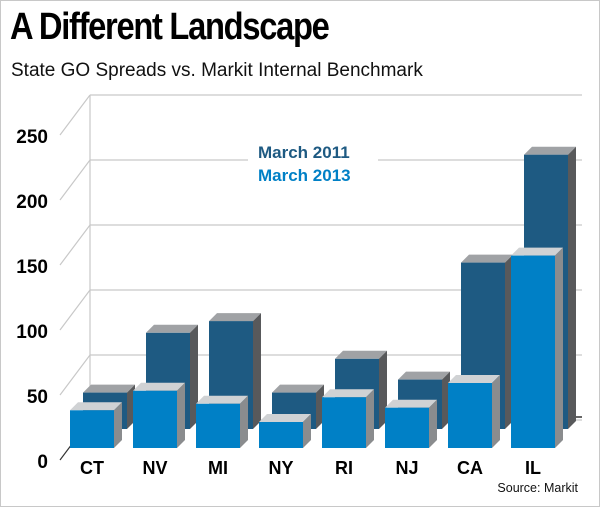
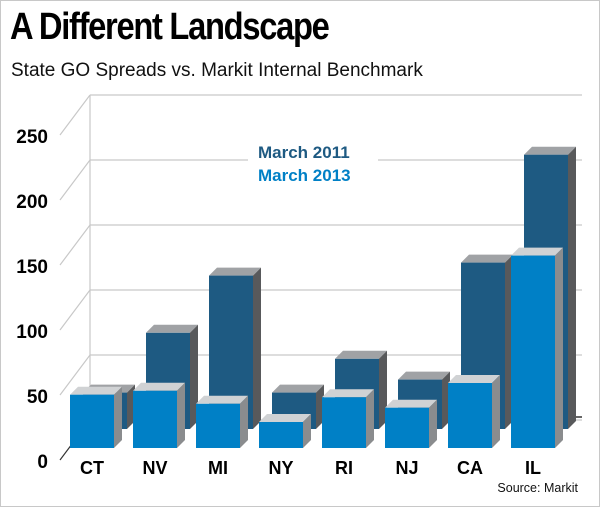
March 2013/CT: 29 -> 41
March 2011/MI: 83 -> 118
